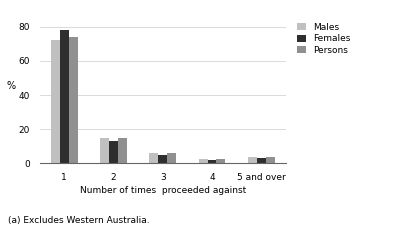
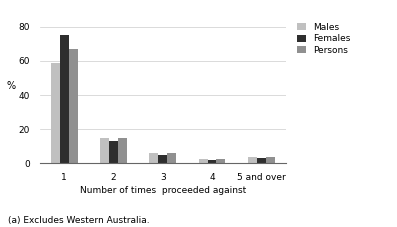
Males/1: 72 -> 59
Females/1: 78 -> 75
Persons/1: 74 -> 67
